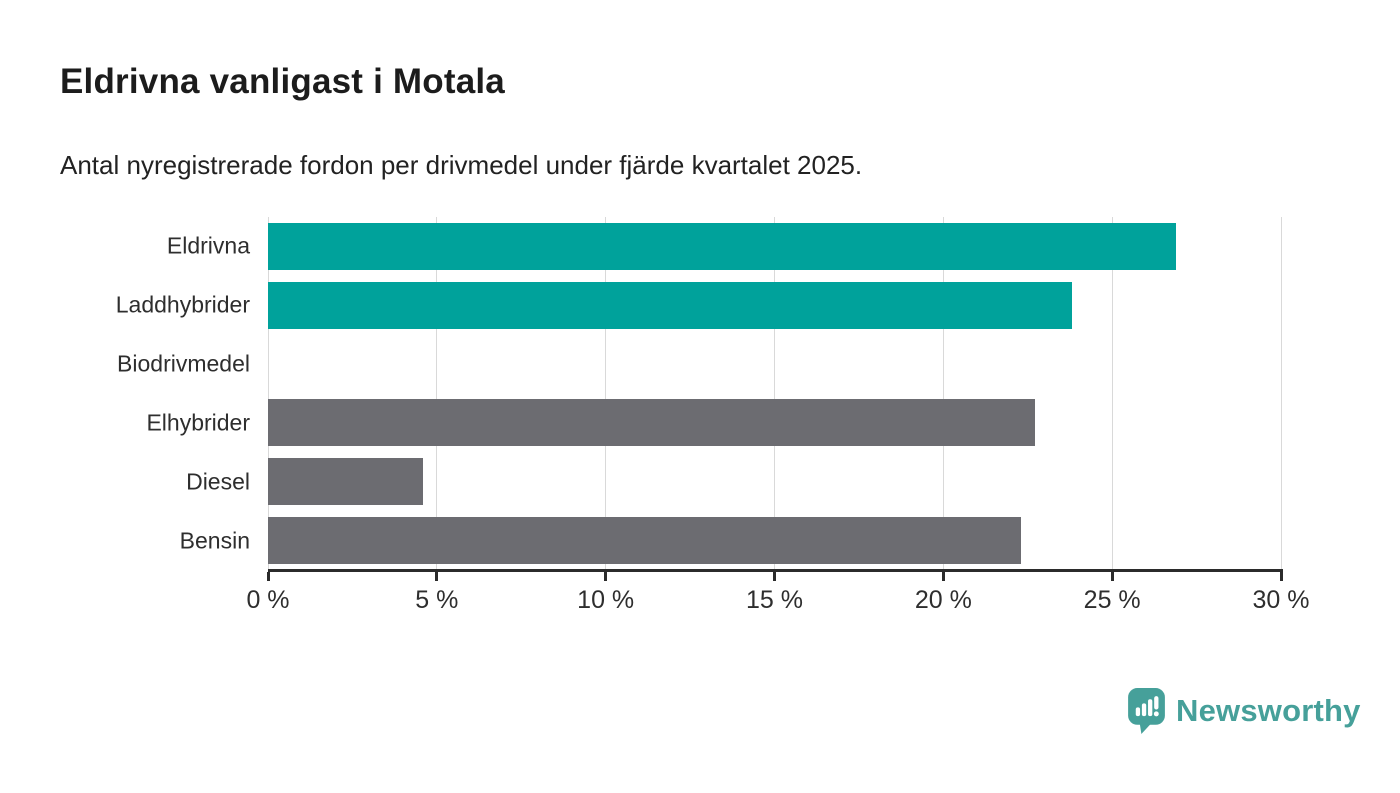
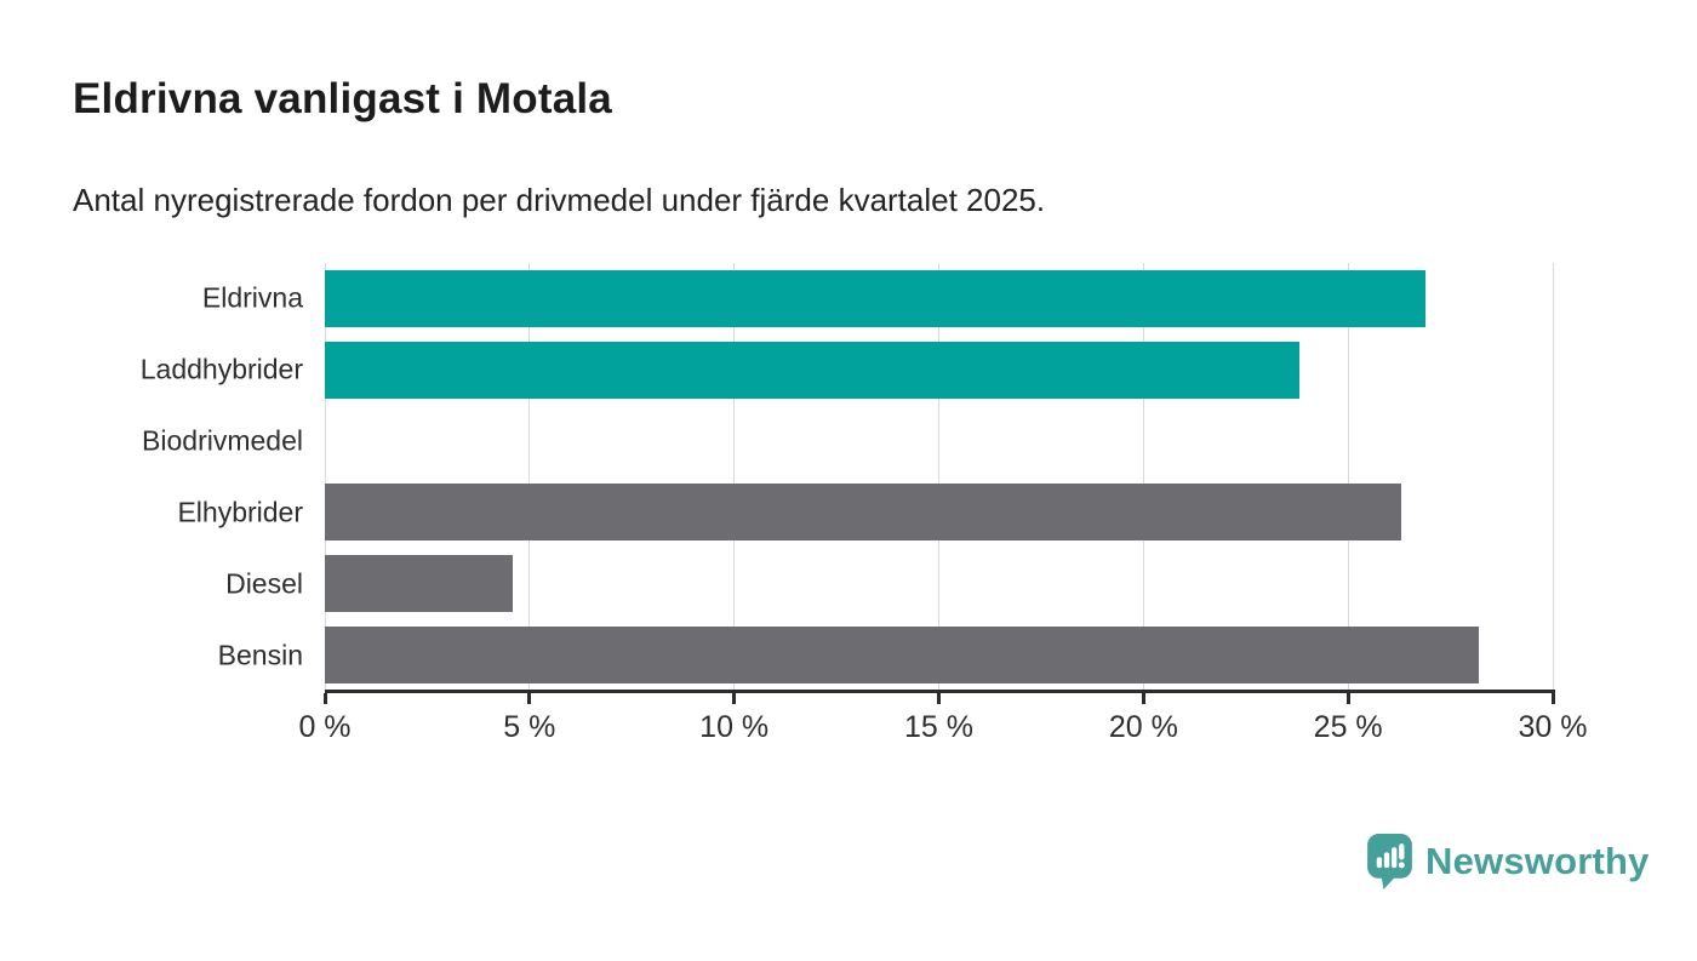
Elhybrider: 22.7% -> 26.3%
Bensin: 22.3% -> 28.2%
